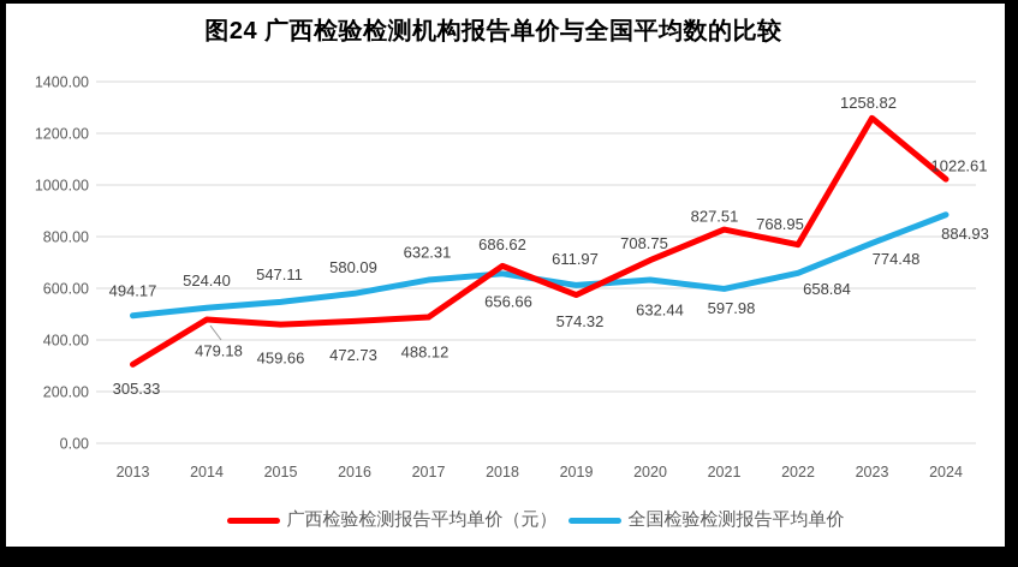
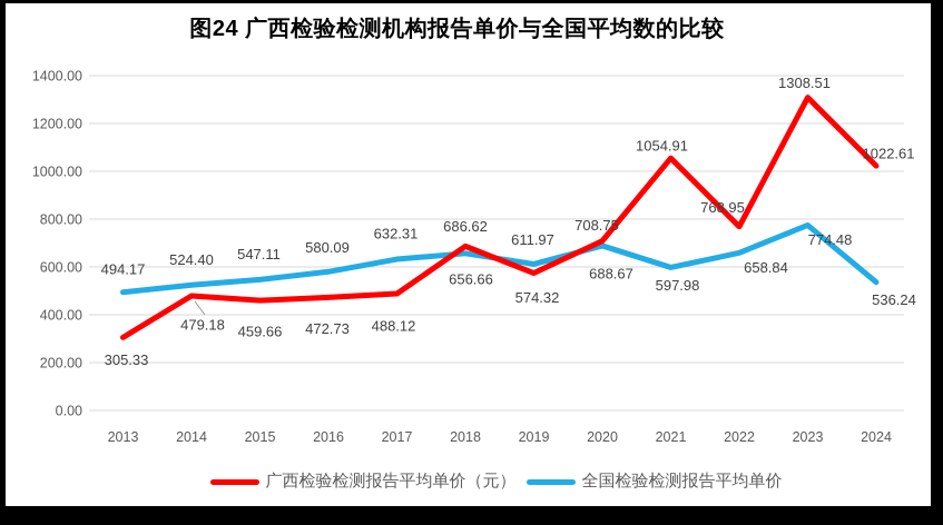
全国检验检测报告平均单价/2020: 632.44 -> 688.67
广西检验检测报告平均单价（元）/2021: 827.51 -> 1054.91
广西检验检测报告平均单价（元）/2023: 1258.82 -> 1308.51
全国检验检测报告平均单价/2024: 884.93 -> 536.24
